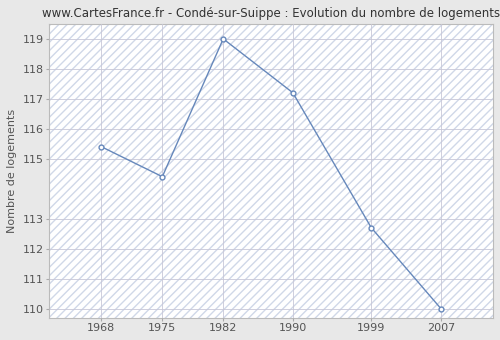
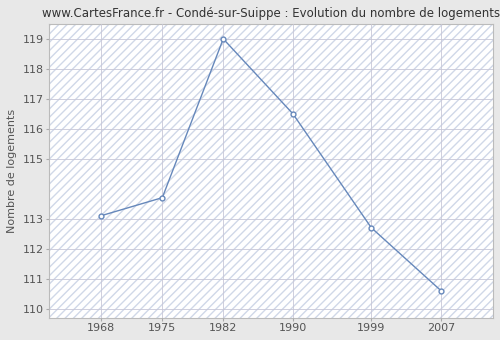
1968: 115.4 -> 113.1
1975: 114.4 -> 113.7
1990: 117.2 -> 116.5
2007: 110.0 -> 110.6
